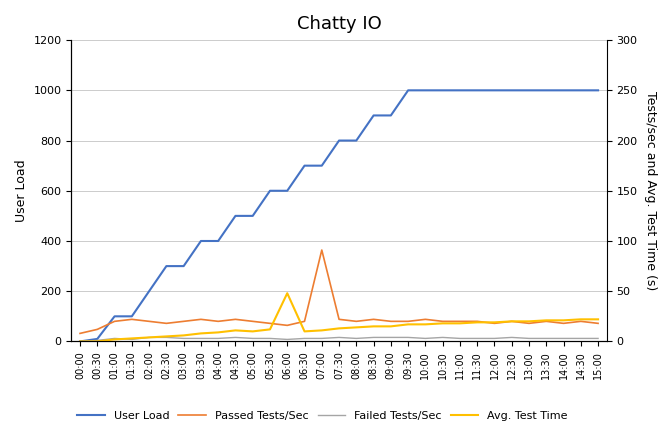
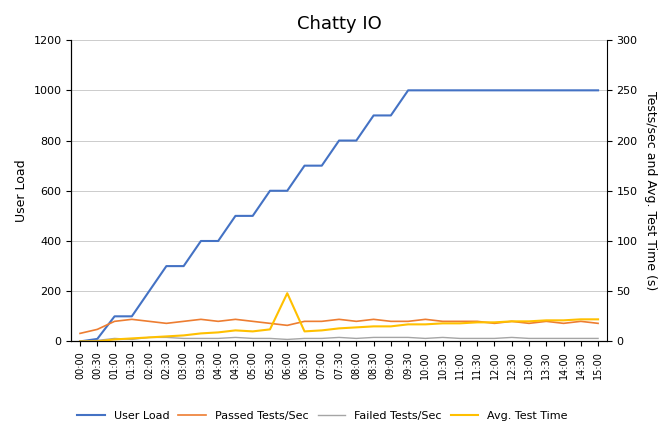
Passed Tests/Sec/07:00: 91 -> 20
